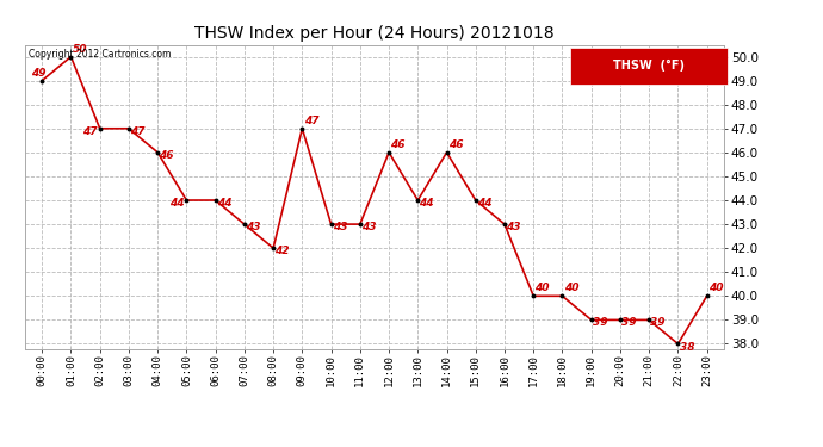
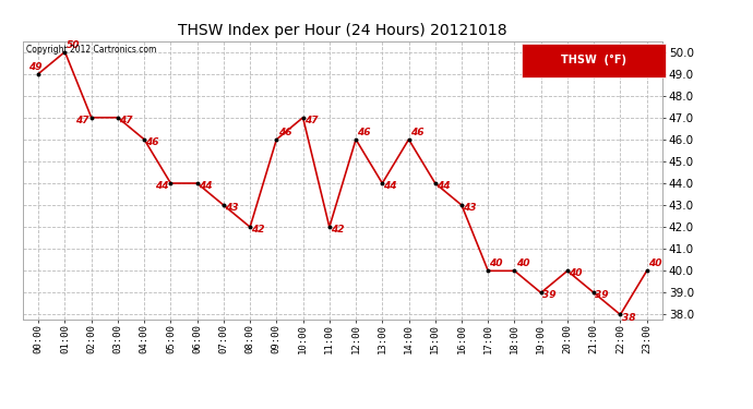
09:00: 47 -> 46
10:00: 43 -> 47
11:00: 43 -> 42
20:00: 39 -> 40
